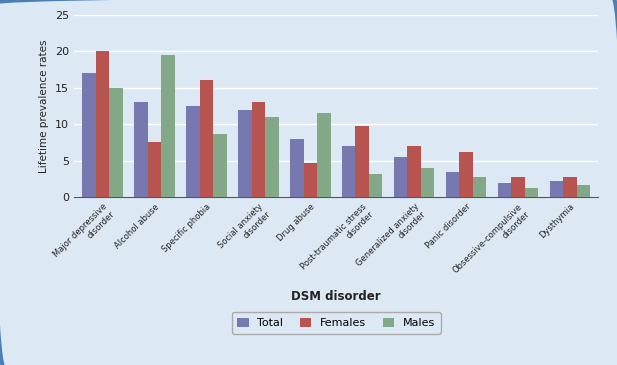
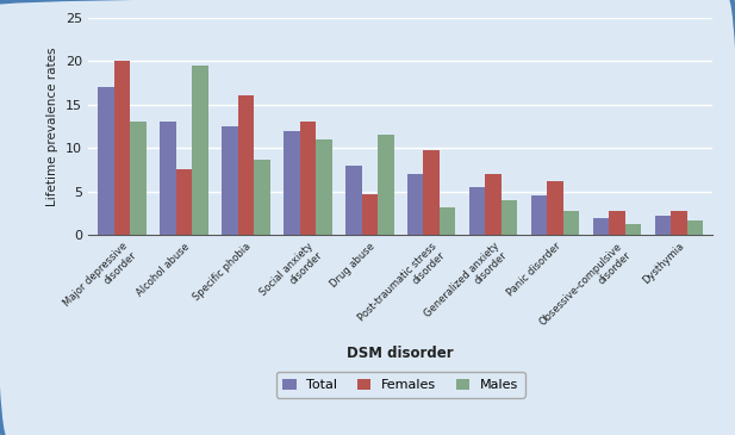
Males/Major depressive disorder: 15.0 -> 13.0
Total/Panic disorder: 3.4 -> 4.5
